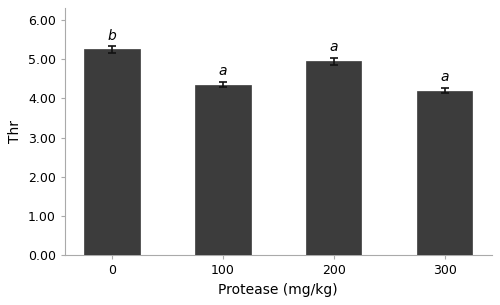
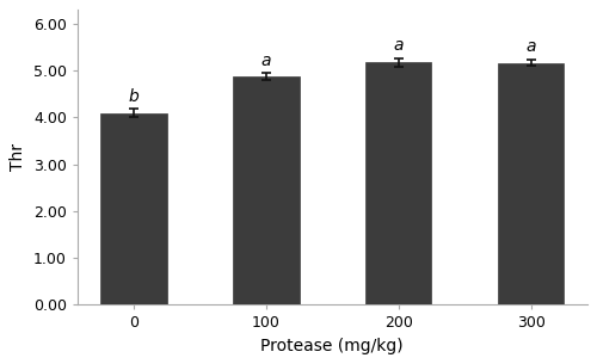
0: 5.25 -> 4.10
100: 4.35 -> 4.88
200: 4.95 -> 5.18
300: 4.20 -> 5.17
